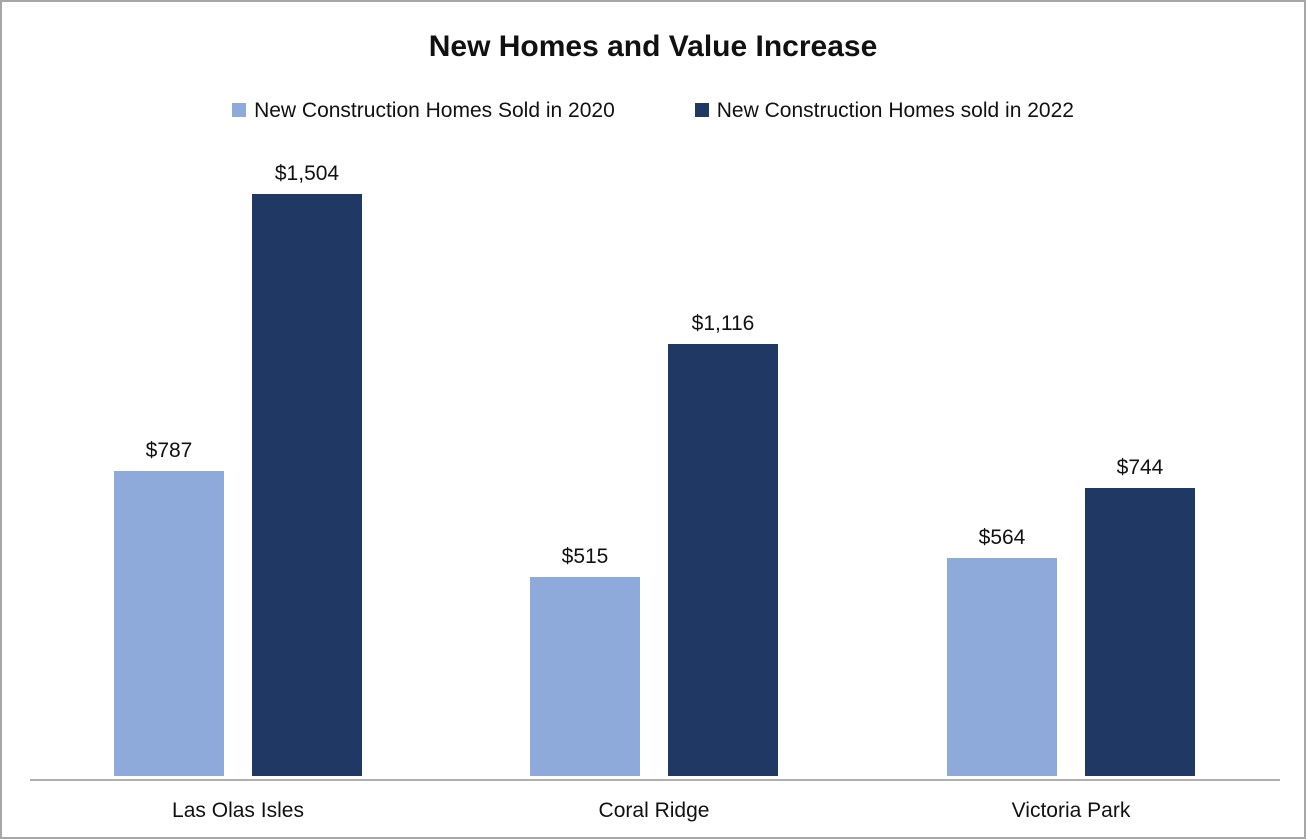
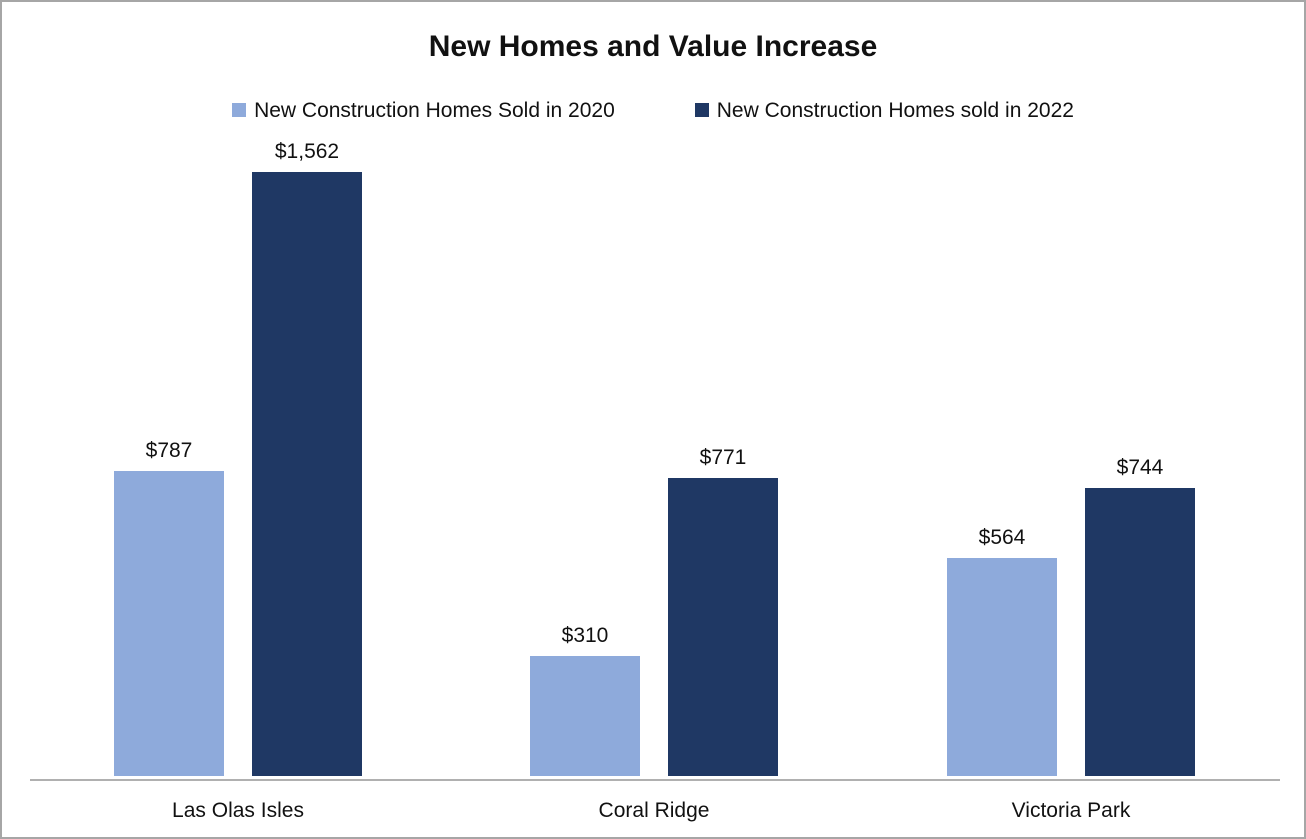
New Construction Homes sold in 2022/Las Olas Isles: $1,504 -> $1,562
New Construction Homes Sold in 2020/Coral Ridge: $515 -> $310
New Construction Homes sold in 2022/Coral Ridge: $1,116 -> $771
